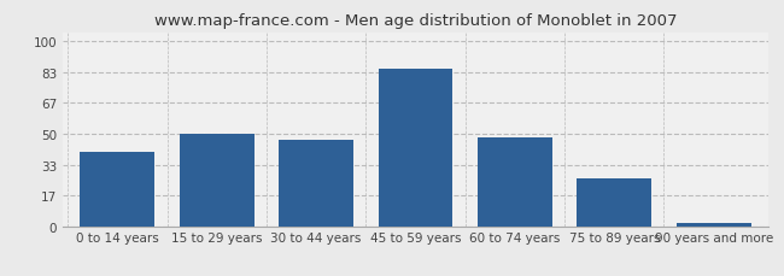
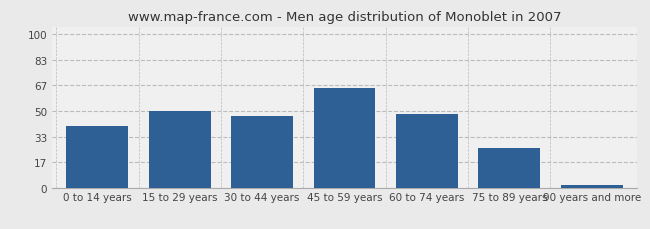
45 to 59 years: 85 -> 65
